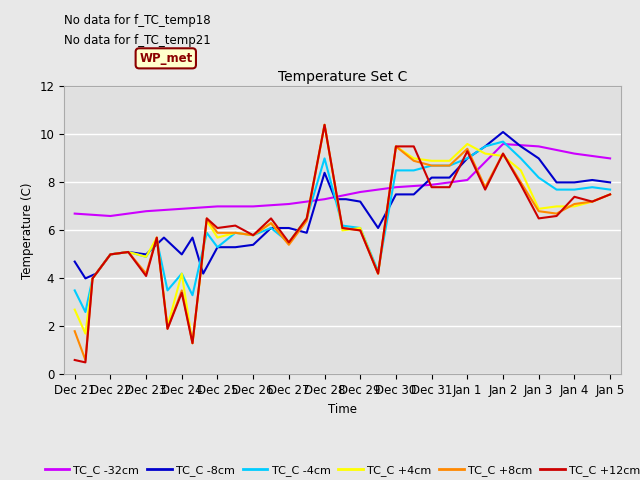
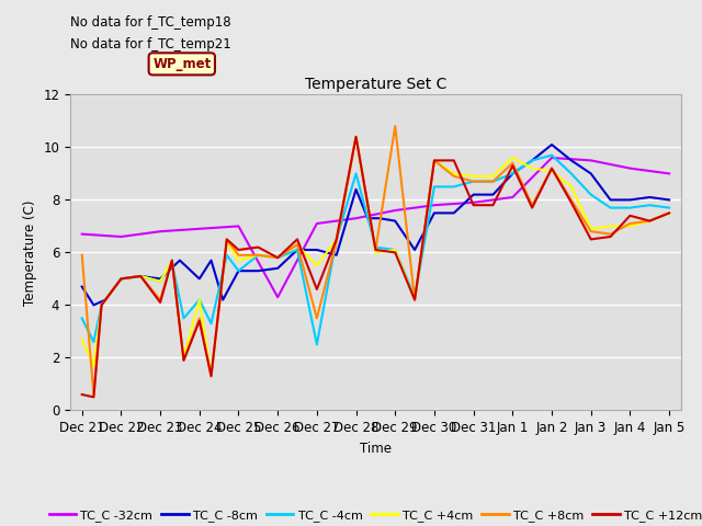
TC_C +8cm/Dec 21: 1.8 -> 5.9
TC_C -32cm/Dec 26: 7.0 -> 4.3
TC_C -4cm/Dec 27: 5.5 -> 2.5
TC_C +8cm/Dec 27: 5.4 -> 3.5
TC_C +12cm/Dec 27: 5.5 -> 4.6
TC_C +8cm/Dec 29: 6.0 -> 10.8
